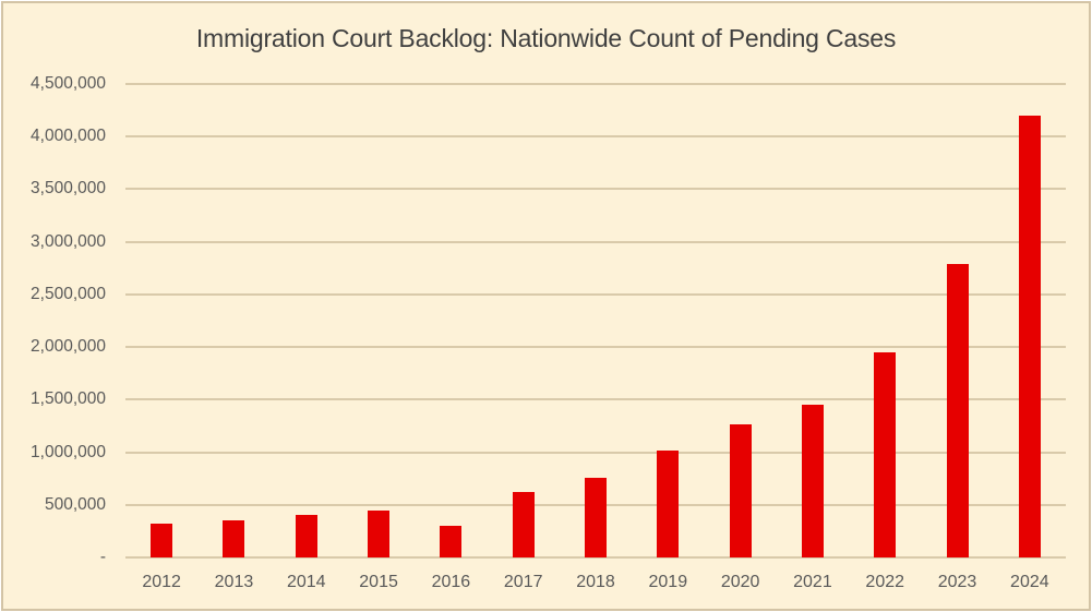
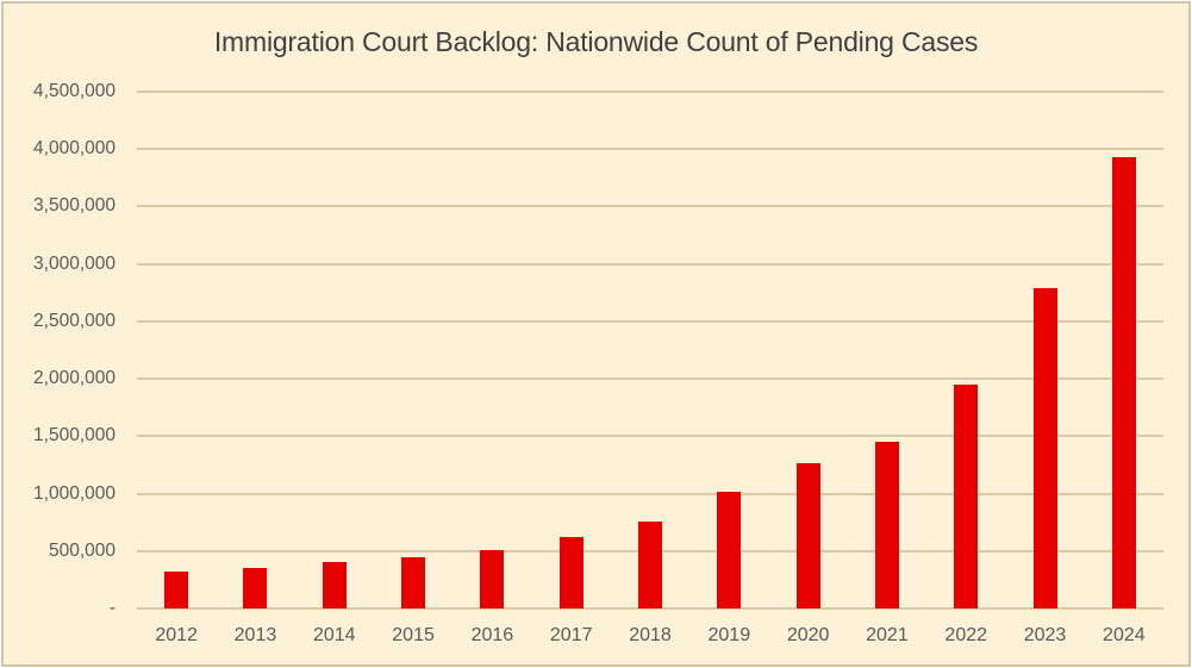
2016: 300000 -> 500000
2024: 4200000 -> 3900000
